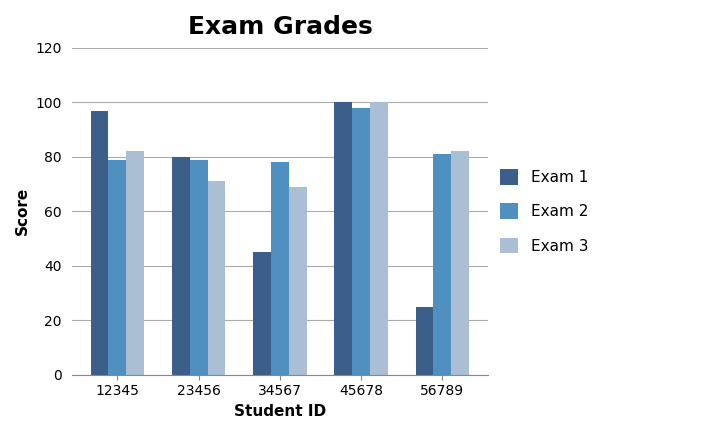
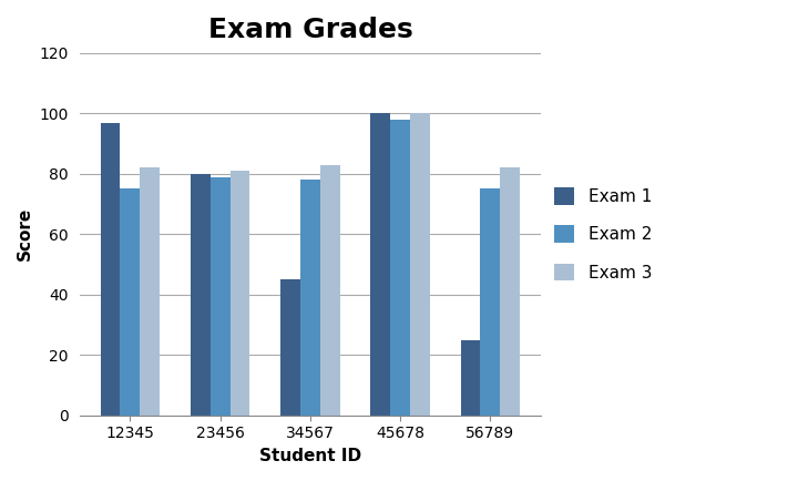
Exam 2/12345: 79 -> 75
Exam 3/23456: 71 -> 81
Exam 3/34567: 69 -> 83
Exam 2/56789: 81 -> 75
